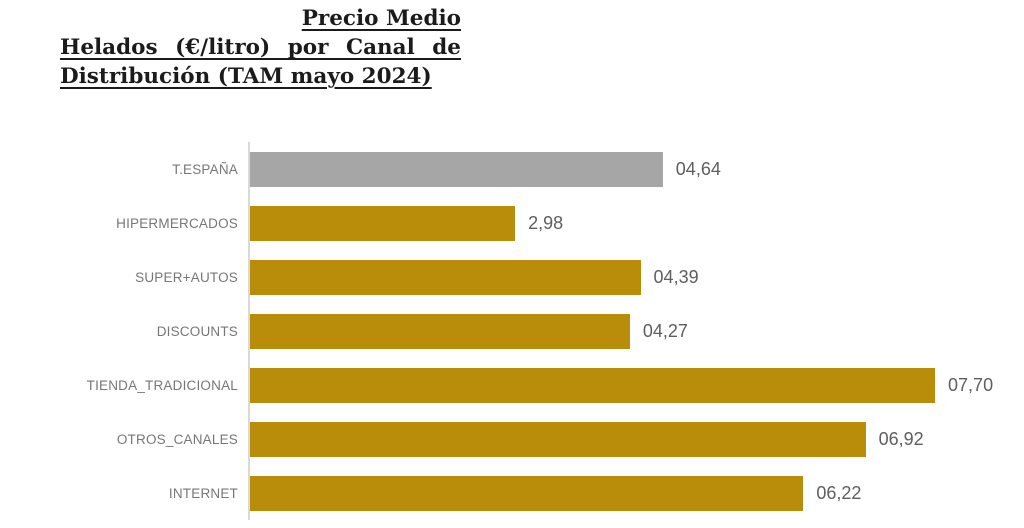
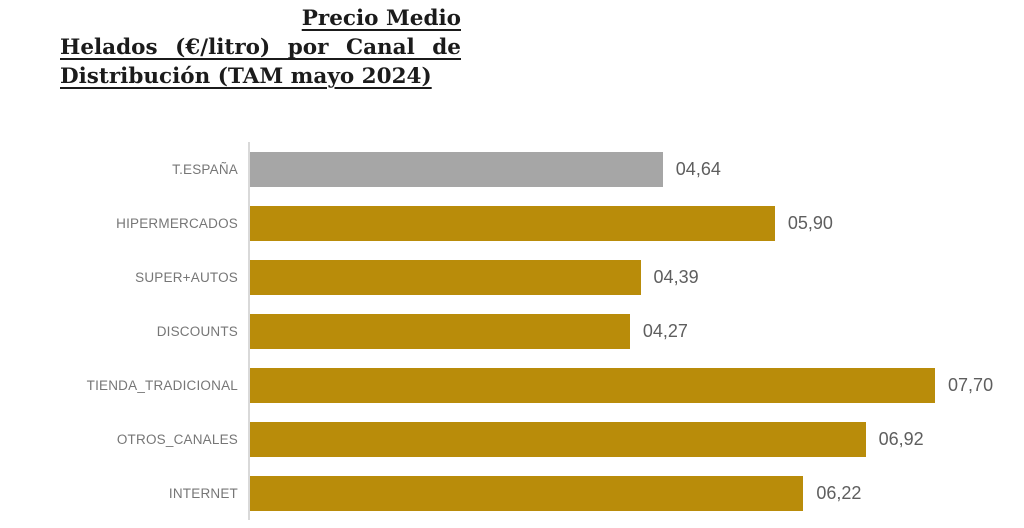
HIPERMERCADOS: 2,98 -> 05,90
